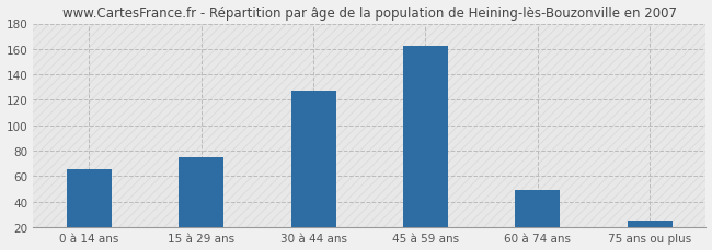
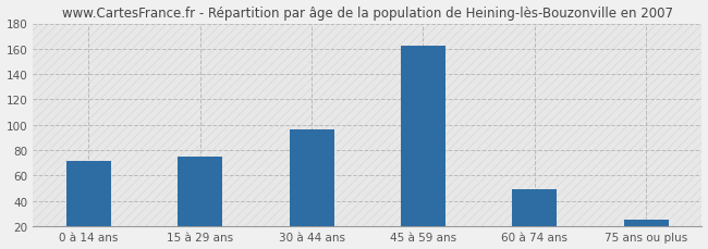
0 à 14 ans: 65 -> 71
30 à 44 ans: 127 -> 96
